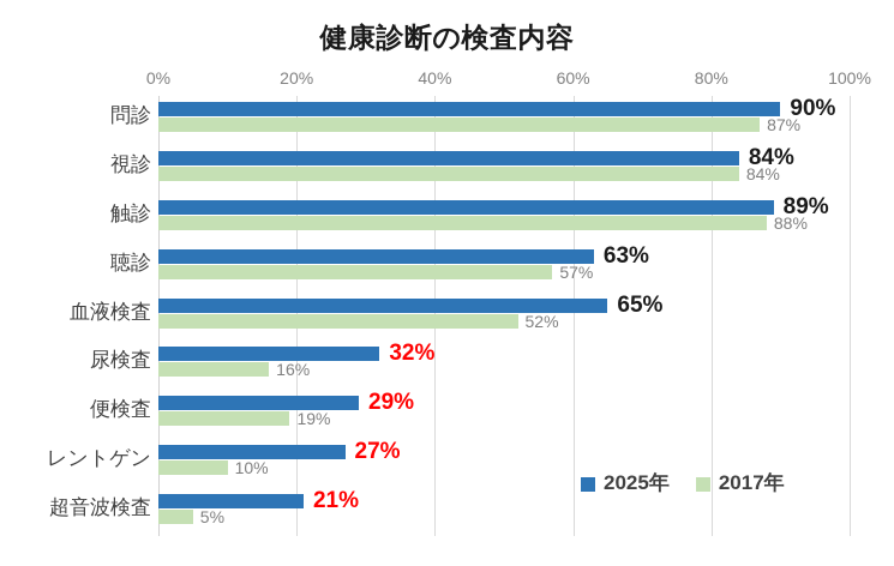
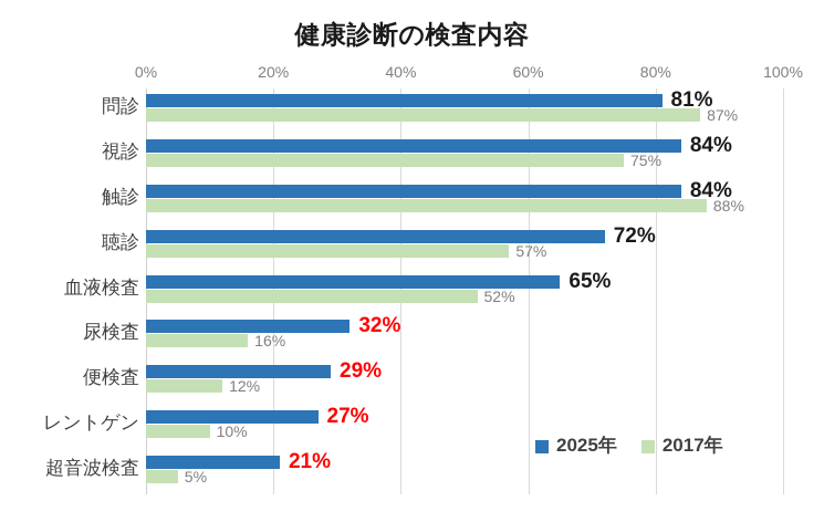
2025年/問診: 90% -> 81%
2017年/視診: 84% -> 75%
2025年/触診: 89% -> 84%
2025年/聴診: 63% -> 72%
2017年/便検査: 19% -> 12%
